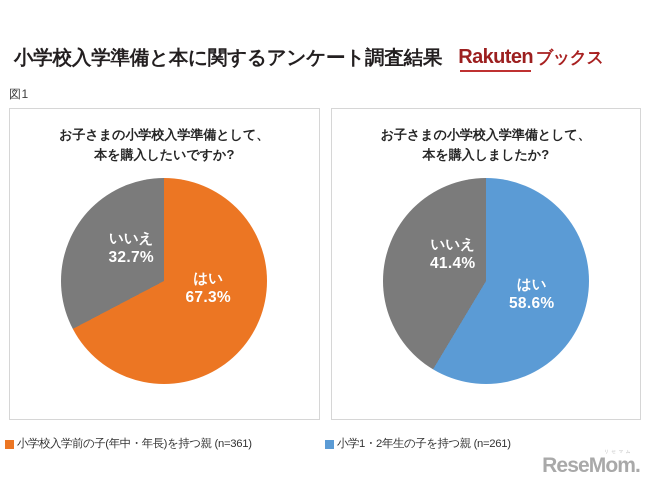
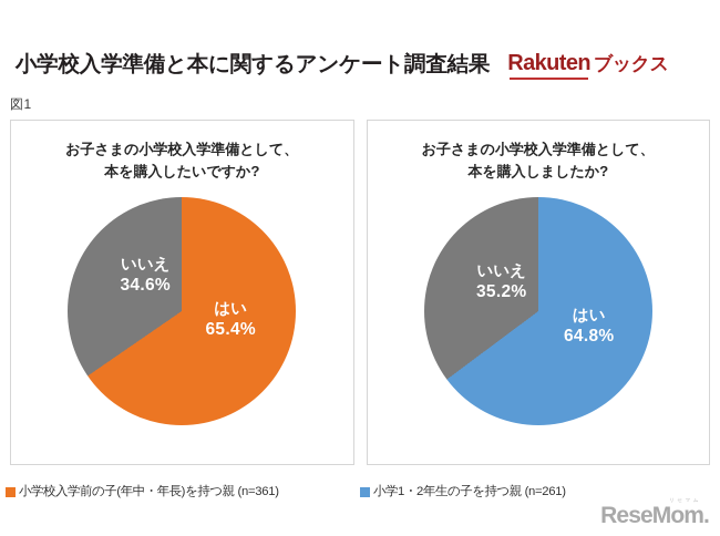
お子さまの小学校入学準備として、本を購入したいですか?/はい: 67.3% -> 65.4%
お子さまの小学校入学準備として、本を購入したいですか?/いいえ: 32.7% -> 34.6%
お子さまの小学校入学準備として、本を購入しましたか?/はい: 58.6% -> 64.8%
お子さまの小学校入学準備として、本を購入しましたか?/いいえ: 41.4% -> 35.2%
